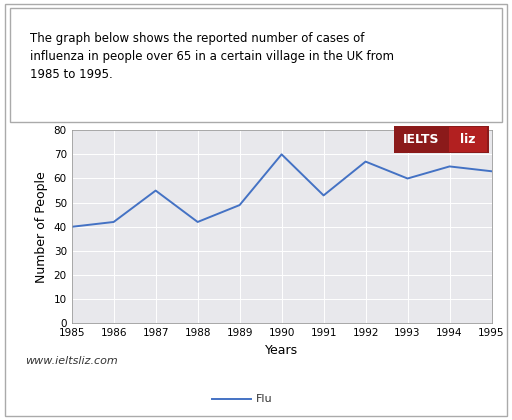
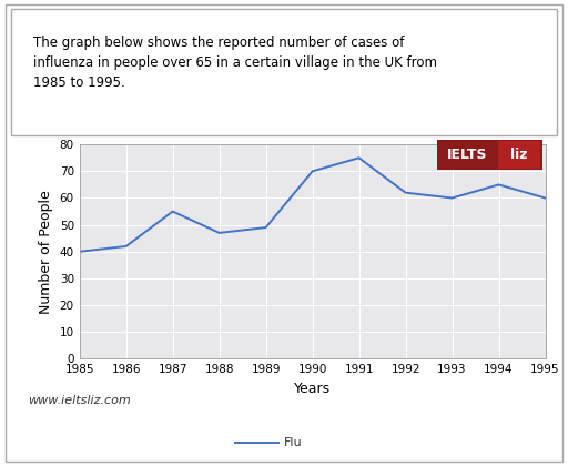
1988: 42 -> 47
1991: 53 -> 75
1992: 67 -> 62
1995: 63 -> 60
